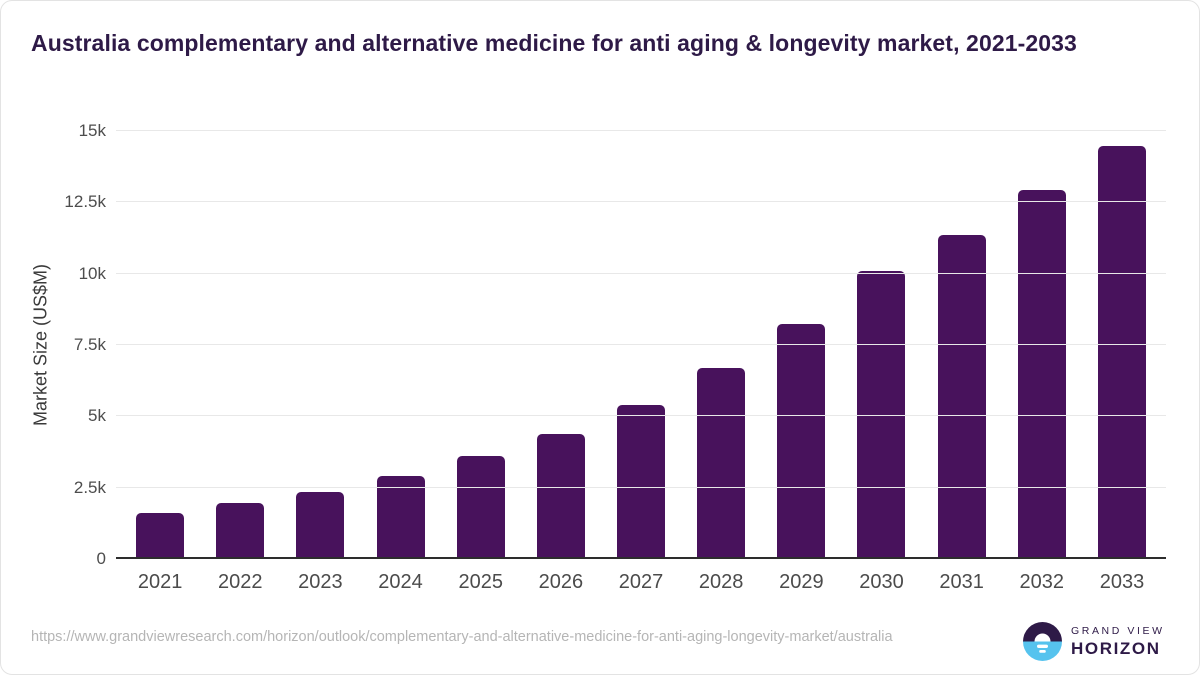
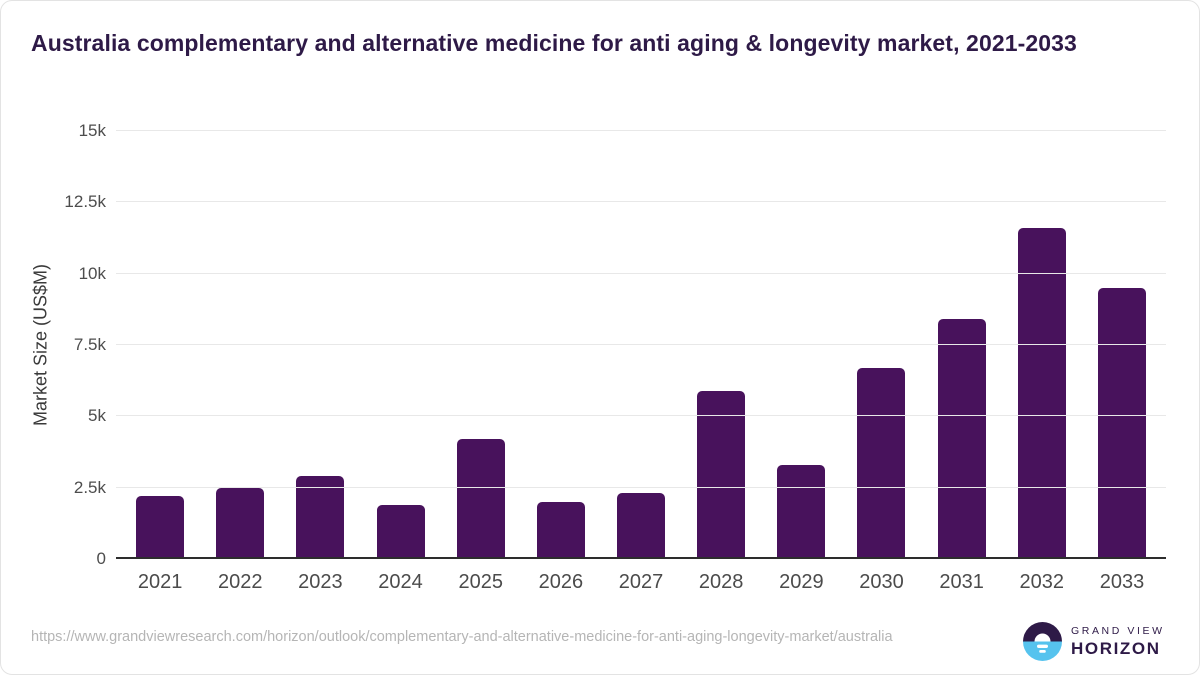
2021: 1.6k -> 2.2k
2022: 2.0k -> 2.5k
2023: 2.4k -> 2.9k
2024: 2.9k -> 1.9k
2025: 3.6k -> 4.2k
2026: 4.4k -> 2.0k
2027: 5.4k -> 2.3k
2028: 6.7k -> 5.9k
2029: 8.2k -> 3.3k
2030: 10.1k -> 6.7k
2031: 11.3k -> 8.4k
2032: 12.9k -> 11.6k
2033: 14.5k -> 9.5k
